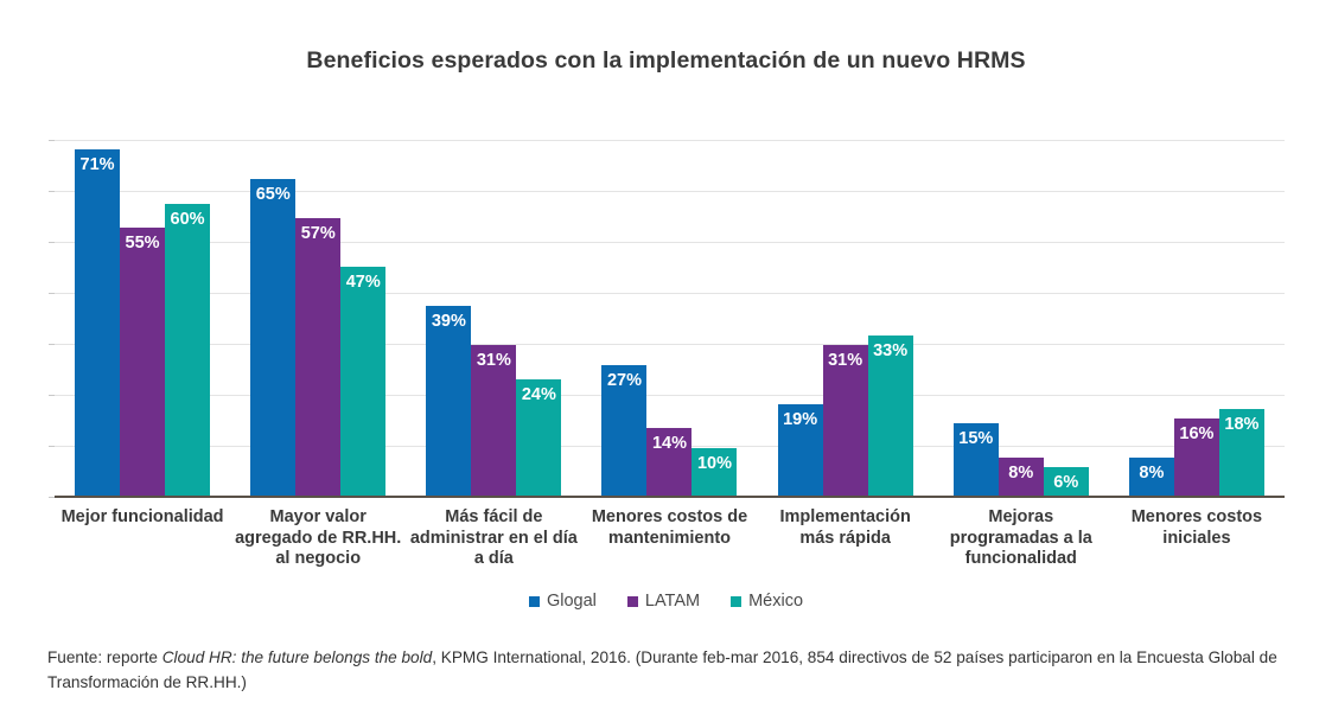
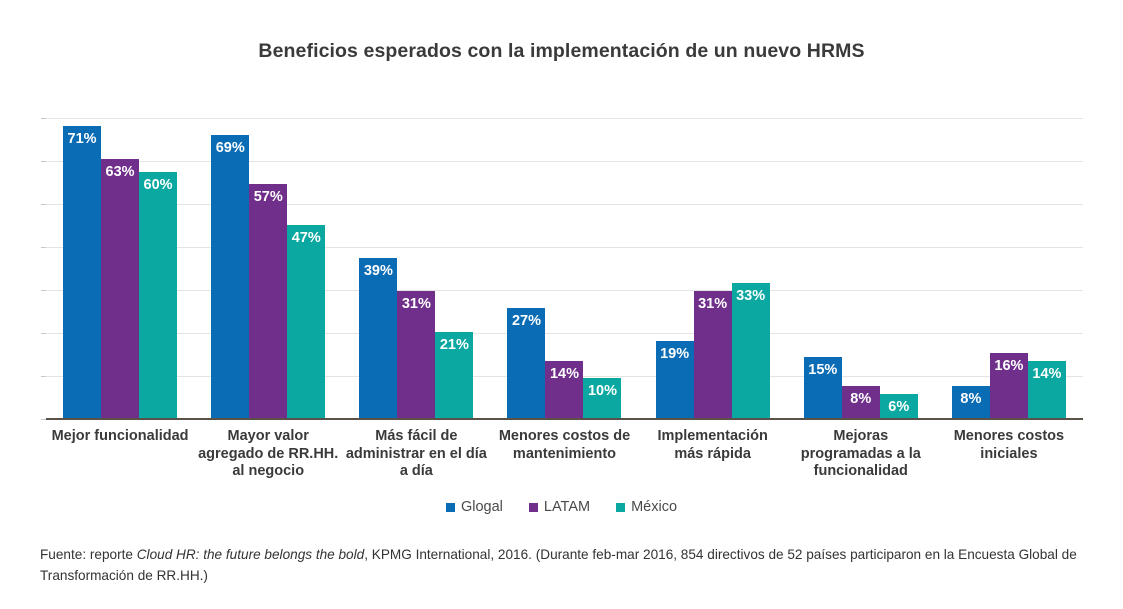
LATAM/Mejor funcionalidad: 55% -> 63%
Glogal/Mayor valor agregado de RR.HH. al negocio: 65% -> 69%
México/Más fácil de administrar en el día a día: 24% -> 21%
México/Menores costos iniciales: 18% -> 14%
